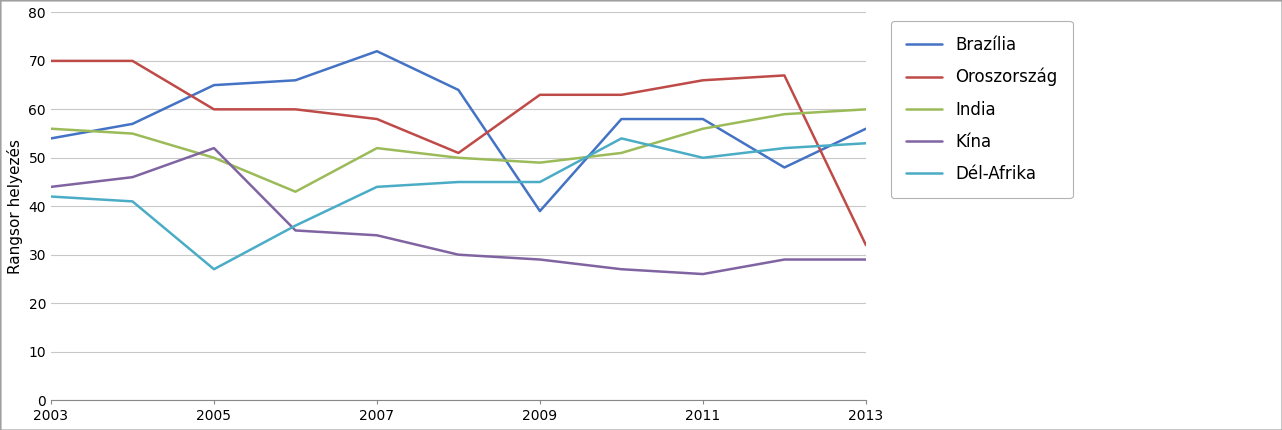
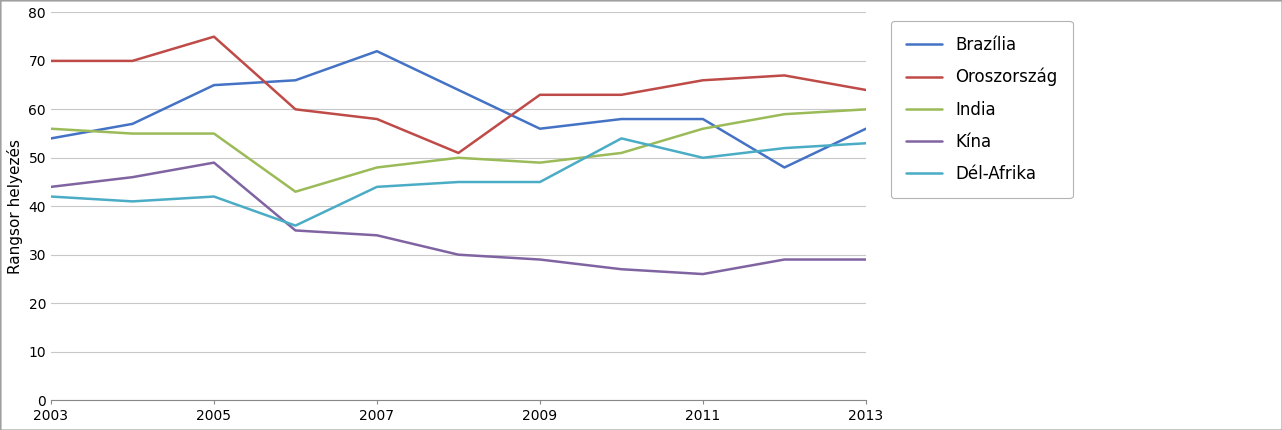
Oroszország/2005: 60 -> 75
India/2005: 50 -> 55
Kína/2005: 52 -> 49
Dél-Afrika/2005: 27 -> 42
India/2007: 52 -> 48
Brazília/2009: 39 -> 56
Oroszország/2013: 32 -> 64
